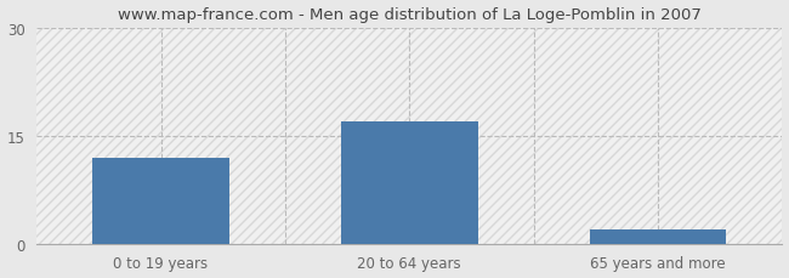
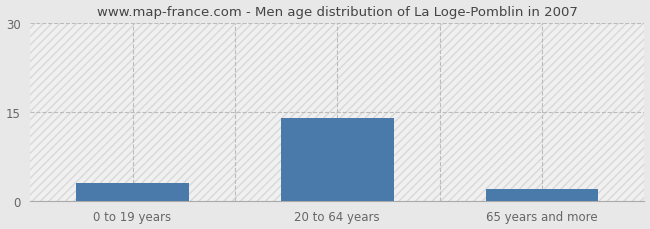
0 to 19 years: 12 -> 3
20 to 64 years: 17 -> 14
